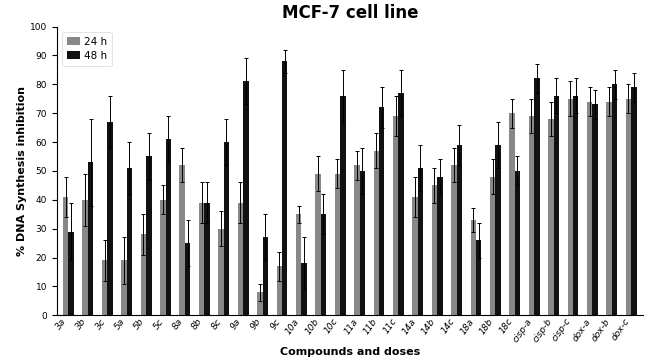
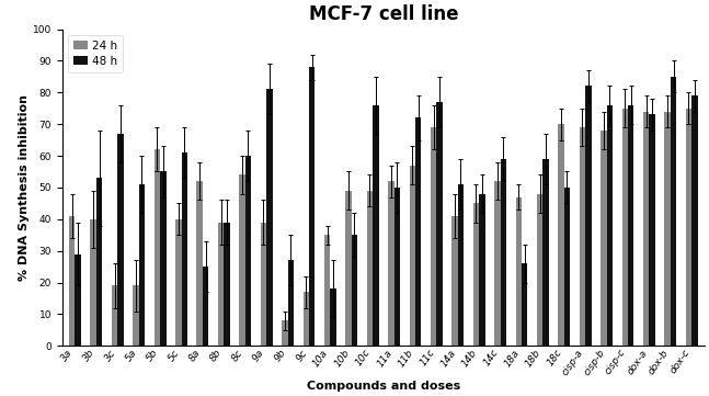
24 h/5b: 28 -> 62
24 h/8c: 30 -> 54
24 h/18a: 33 -> 47
48 h/dox-b: 80 -> 85
